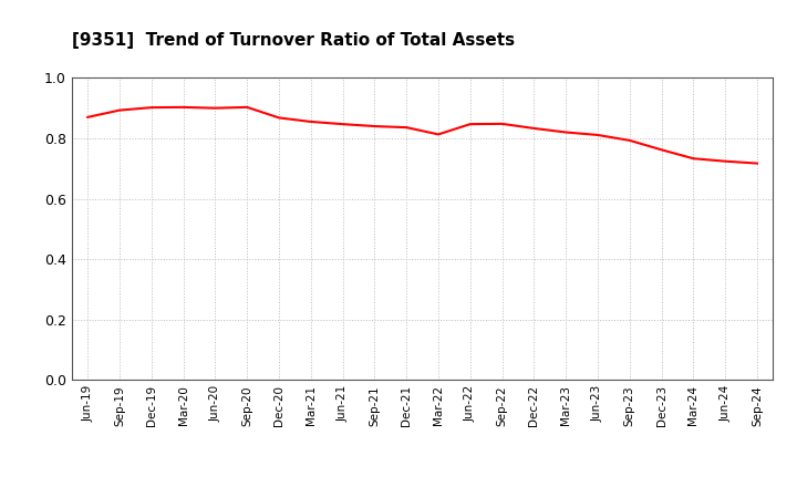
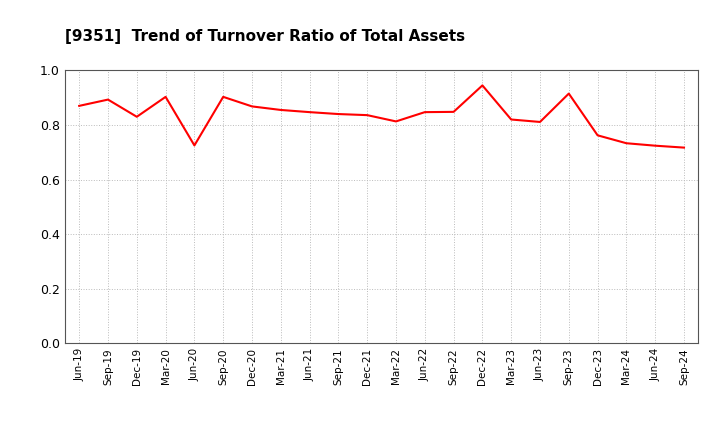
Dec-19: 0.902 -> 0.830
Jun-20: 0.900 -> 0.725
Dec-22: 0.833 -> 0.945
Sep-23: 0.793 -> 0.915
